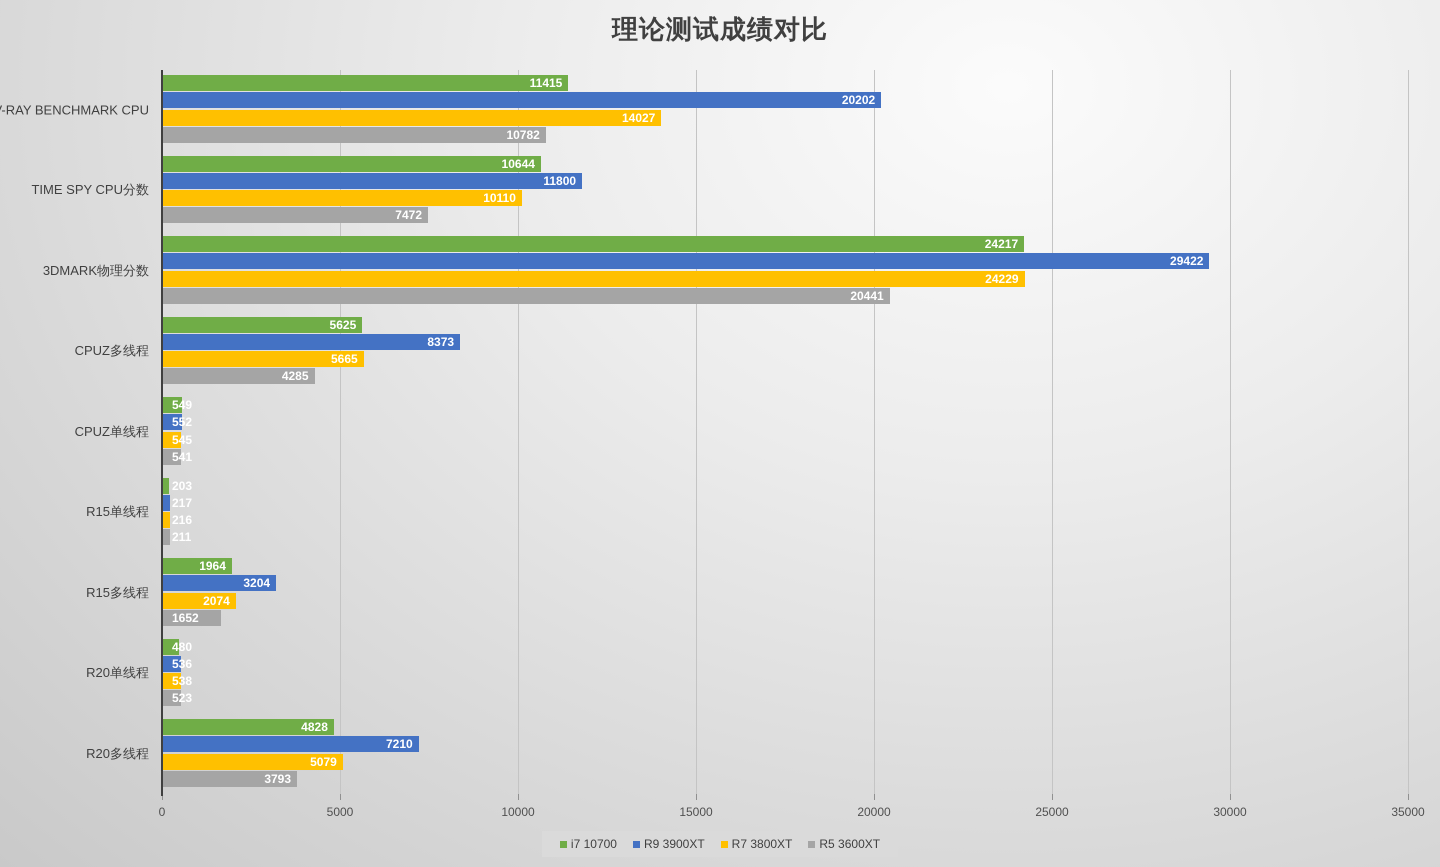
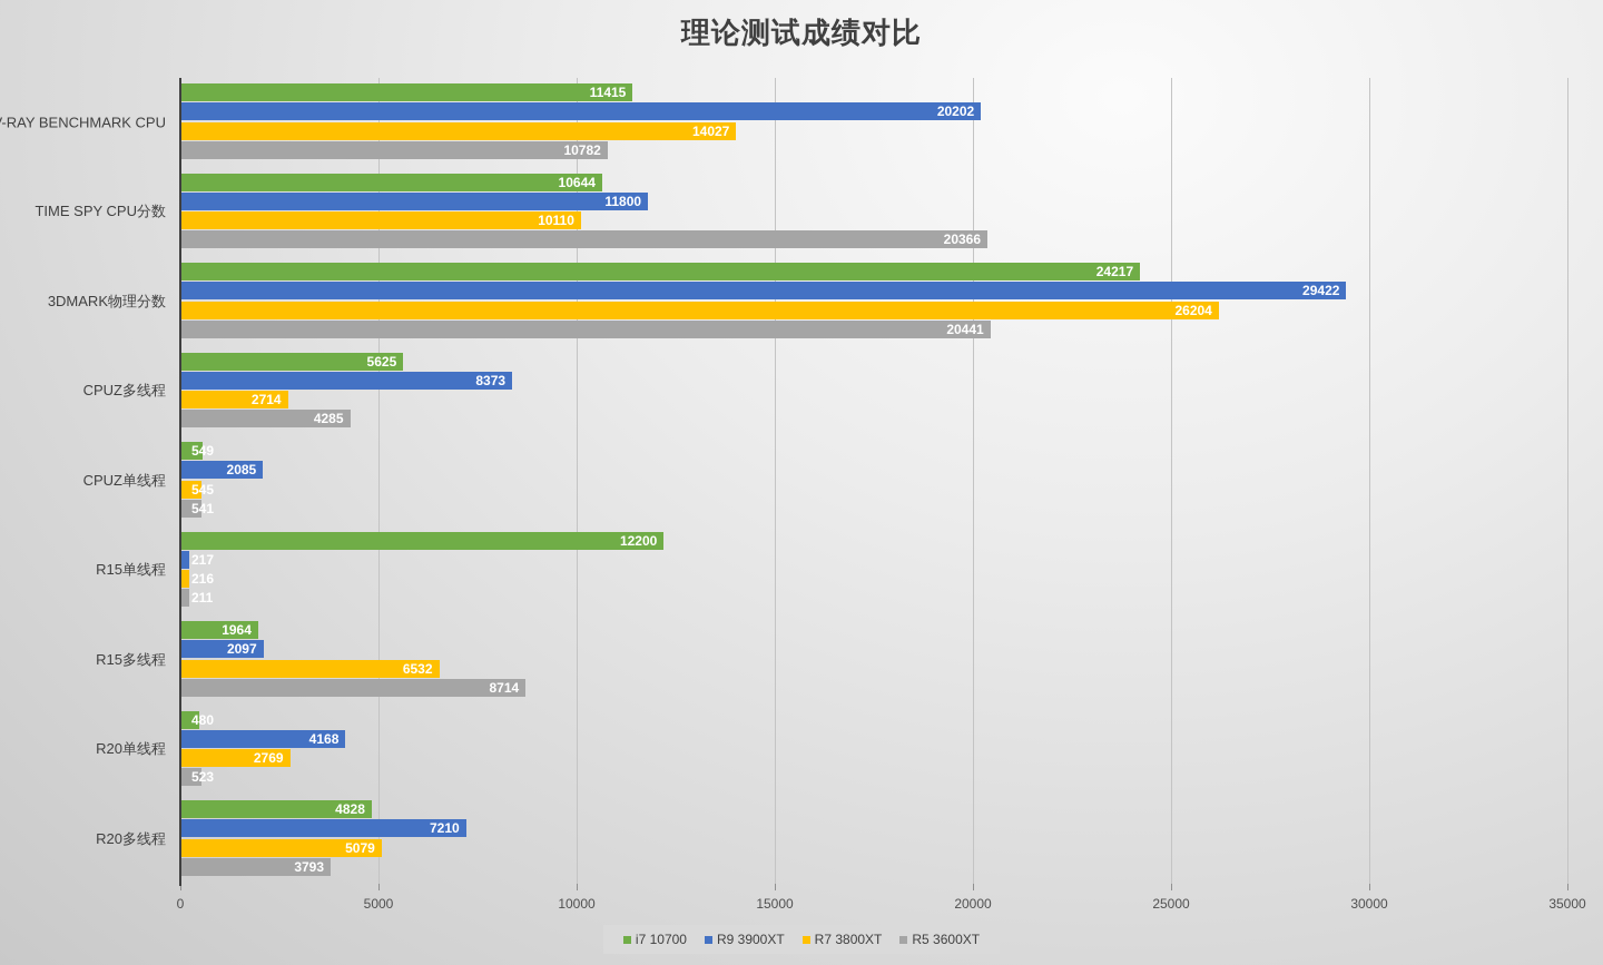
R5 3600XT/TIME SPY CPU分数: 7472 -> 20366
R7 3800XT/3DMARK物理分数: 24229 -> 26204
R7 3800XT/CPUZ多线程: 5665 -> 2714
R9 3900XT/CPUZ单线程: 552 -> 2085
i7 10700/R15单线程: 203 -> 12200
R9 3900XT/R15多线程: 3204 -> 2097
R7 3800XT/R15多线程: 2074 -> 6532
R5 3600XT/R15多线程: 1652 -> 8714
R9 3900XT/R20单线程: 536 -> 4168
R7 3800XT/R20单线程: 538 -> 2769
